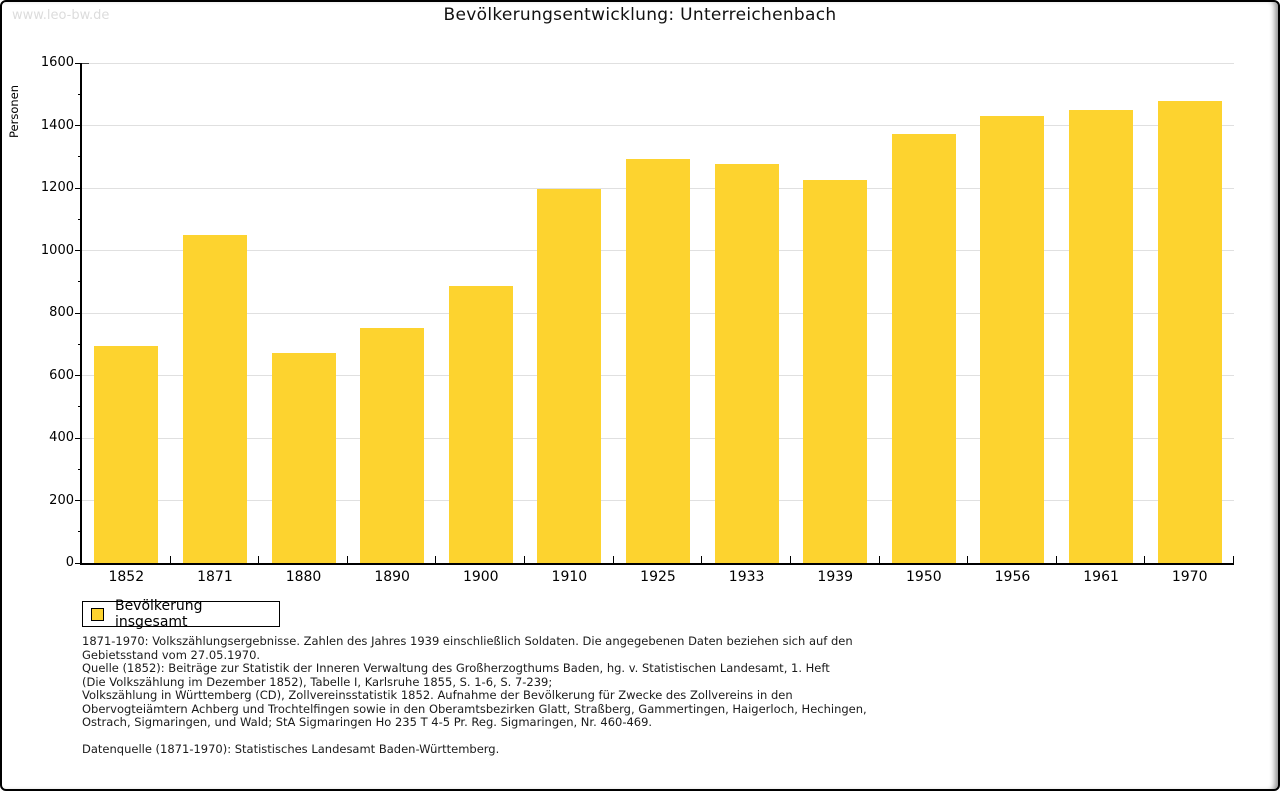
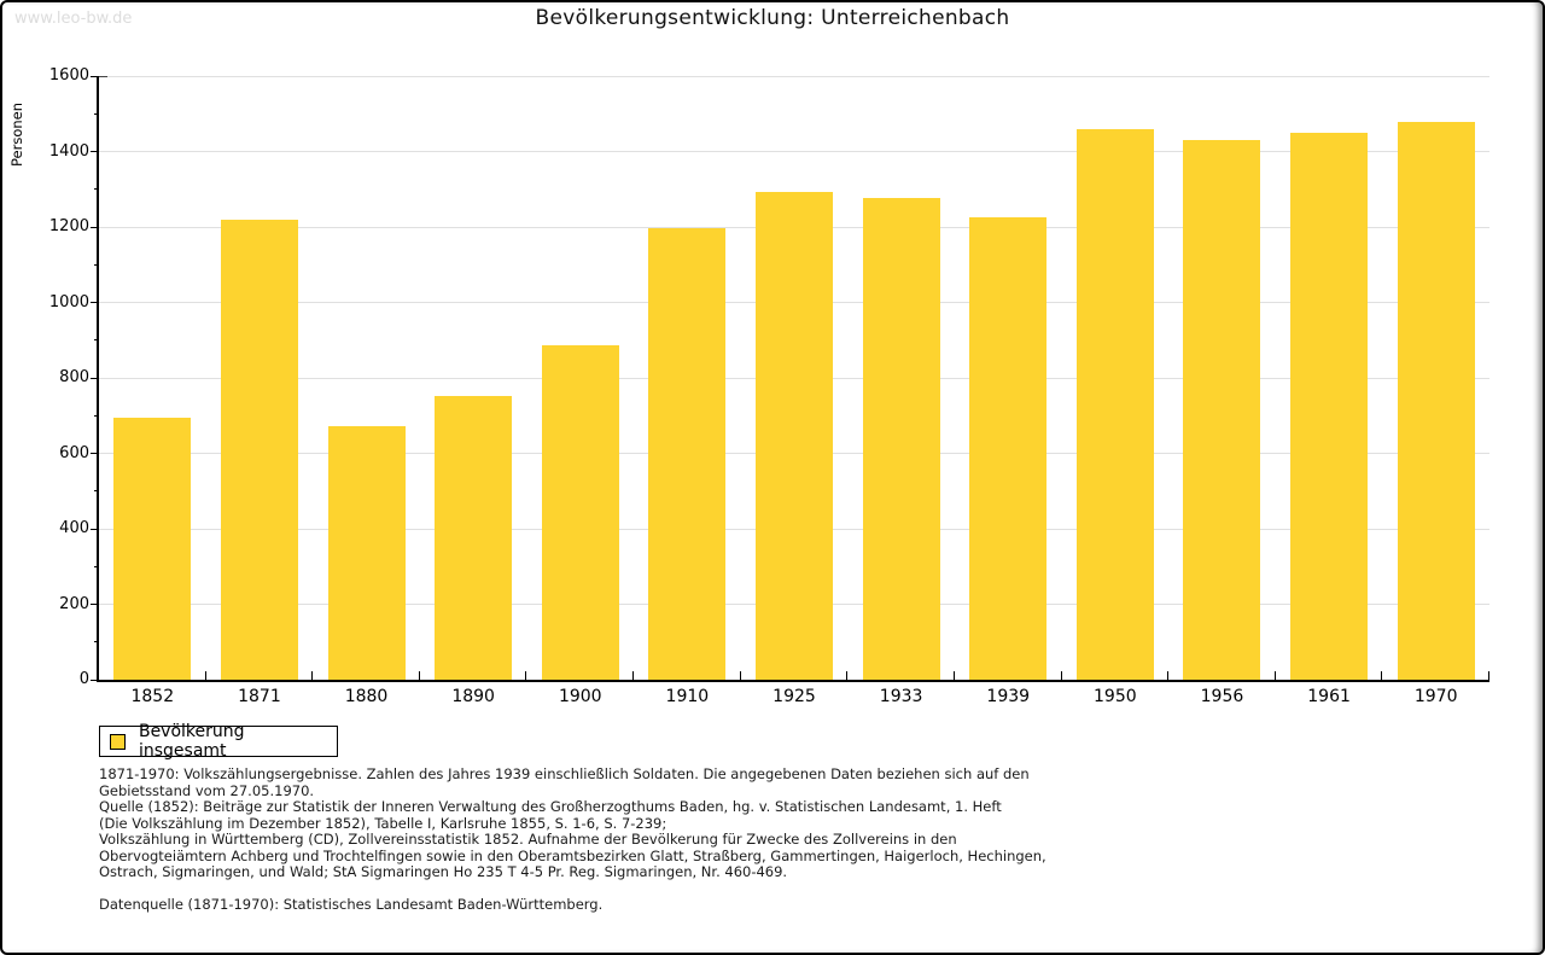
1871: 1050 -> 1220
1950: 1370 -> 1460
